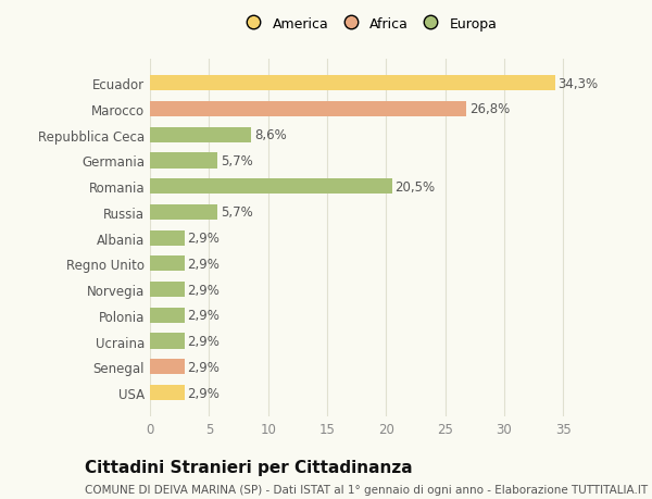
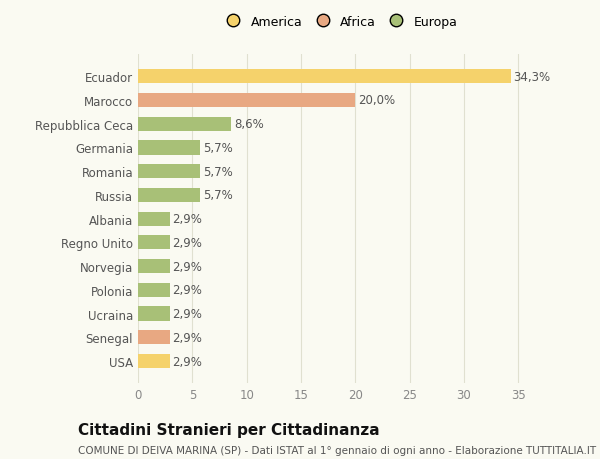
Marocco: 26,8% -> 20,0%
Romania: 20,5% -> 5,7%
